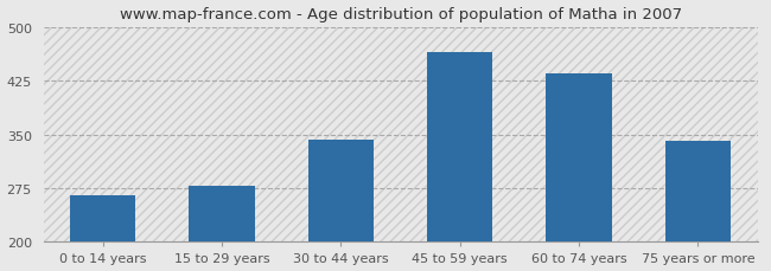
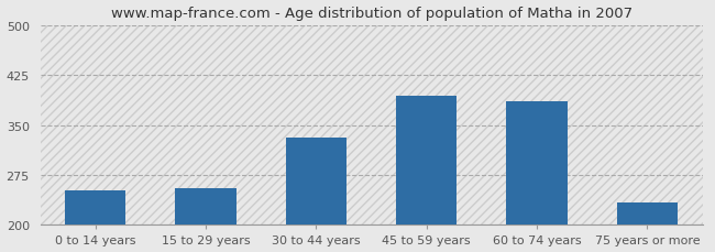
0 to 14 years: 265 -> 252
15 to 29 years: 278 -> 256
30 to 44 years: 342 -> 332
45 to 59 years: 465 -> 394
60 to 74 years: 435 -> 386
75 years or more: 341 -> 234
